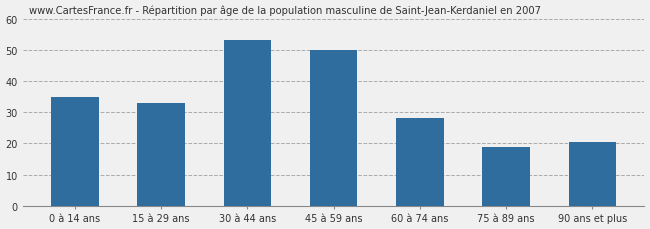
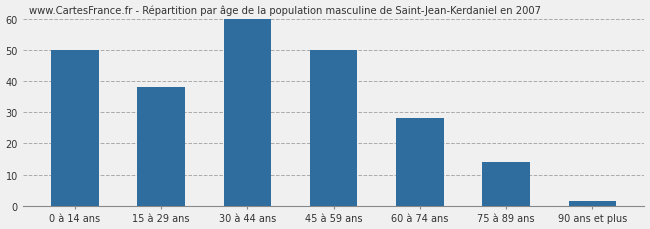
0 à 14 ans: 35.0 -> 50.0
15 à 29 ans: 33.0 -> 38.0
30 à 44 ans: 53.0 -> 60.0
75 à 89 ans: 19.0 -> 14.0
90 ans et plus: 20.5 -> 1.5
